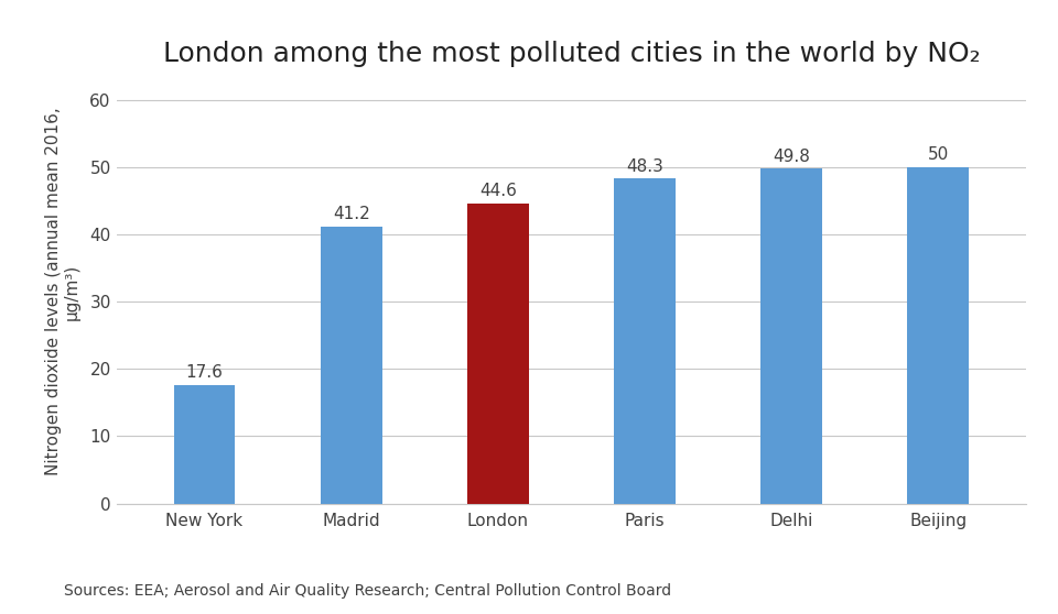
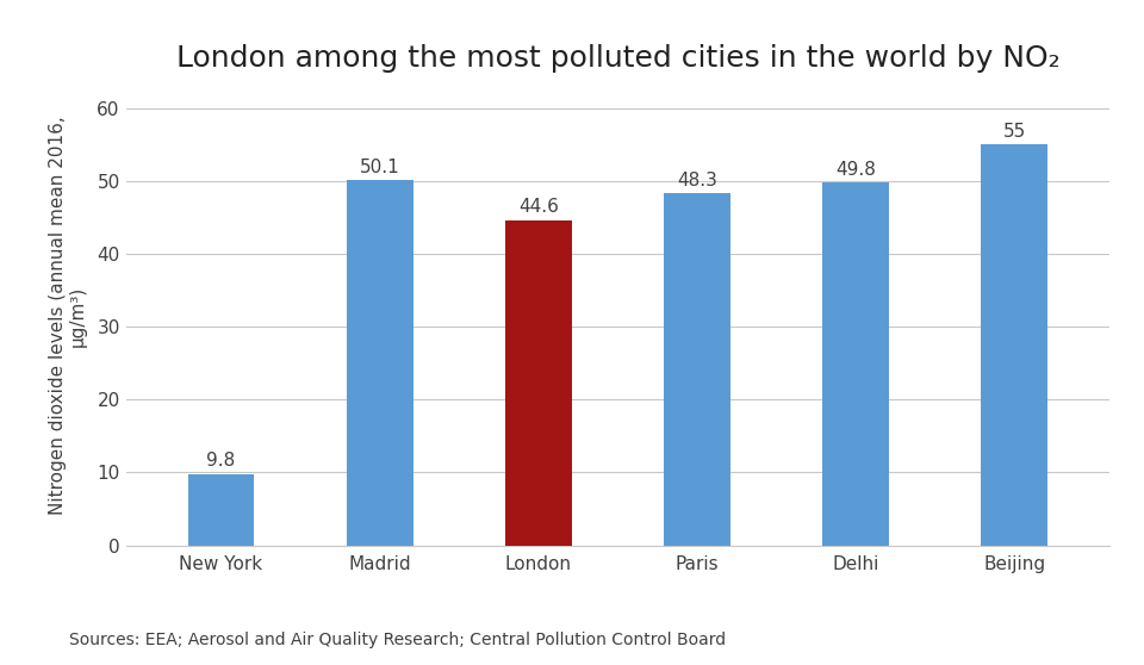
New York: 17.6 -> 9.8
Madrid: 41.2 -> 50.1
Beijing: 50 -> 55
